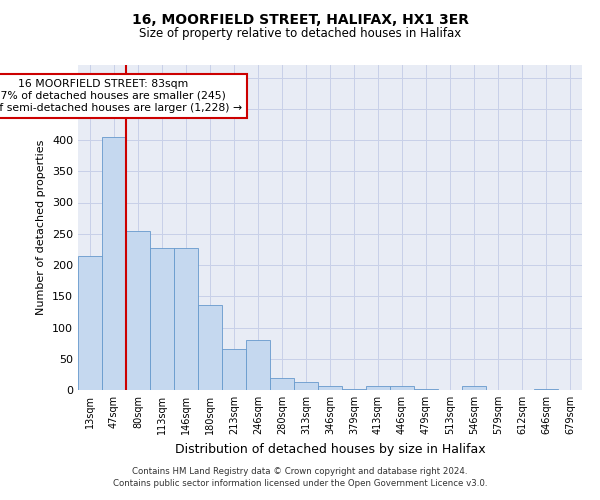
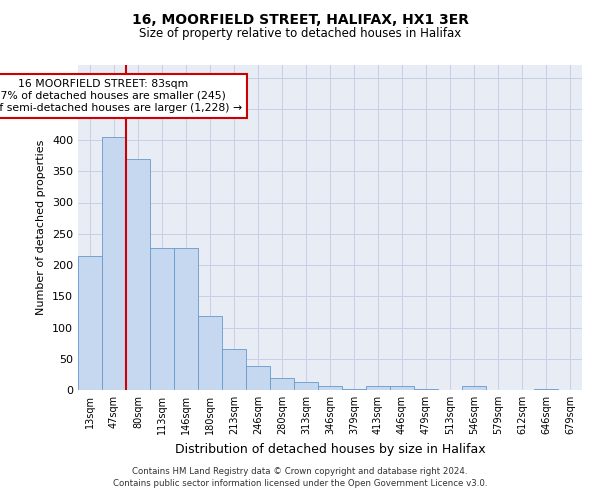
80sqm: 254 -> 370
180sqm: 136 -> 119
246sqm: 80 -> 38
